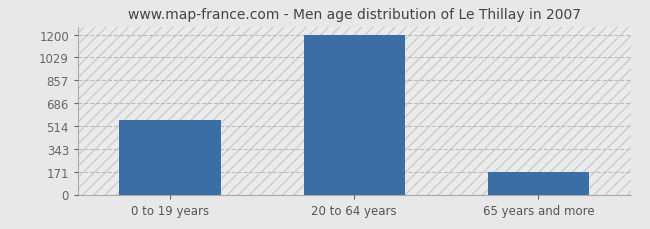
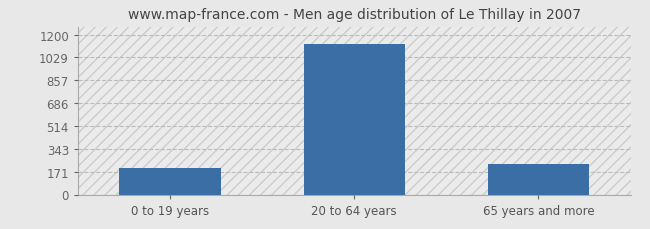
0 to 19 years: 560 -> 200
20 to 64 years: 1200 -> 1130
65 years and more: 170 -> 230
